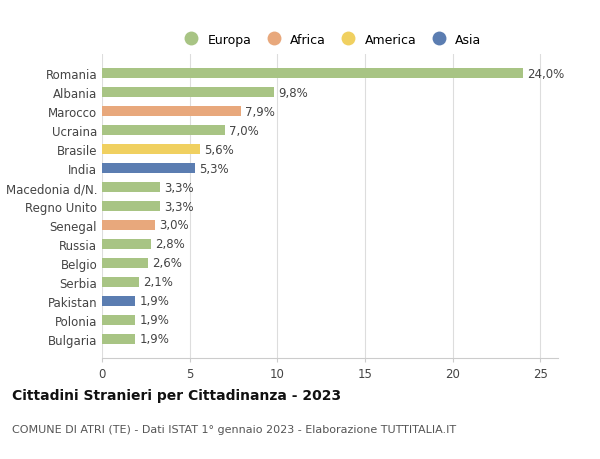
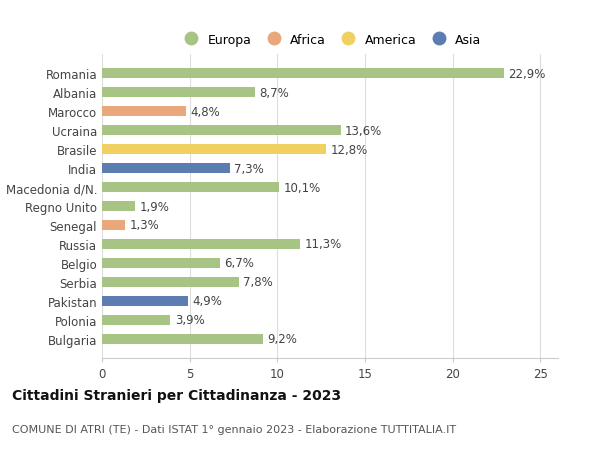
Romania: 24,0% -> 22,9%
Albania: 9,8% -> 8,7%
Marocco: 7,9% -> 4,8%
Ucraina: 7,0% -> 13,6%
Brasile: 5,6% -> 12,8%
India: 5,3% -> 7,3%
Macedonia d/N.: 3,3% -> 10,1%
Regno Unito: 3,3% -> 1,9%
Senegal: 3,0% -> 1,3%
Russia: 2,8% -> 11,3%
Belgio: 2,6% -> 6,7%
Serbia: 2,1% -> 7,8%
Pakistan: 1,9% -> 4,9%
Polonia: 1,9% -> 3,9%
Bulgaria: 1,9% -> 9,2%
